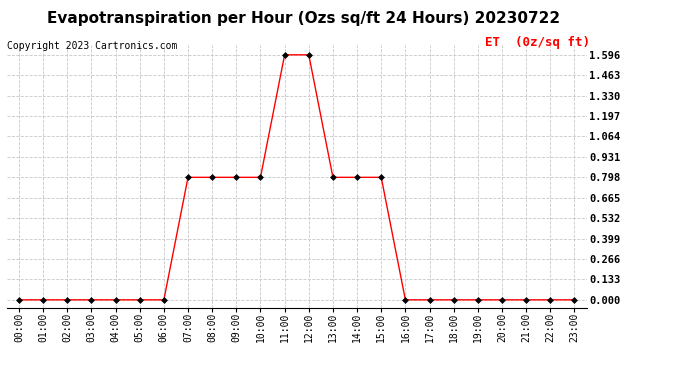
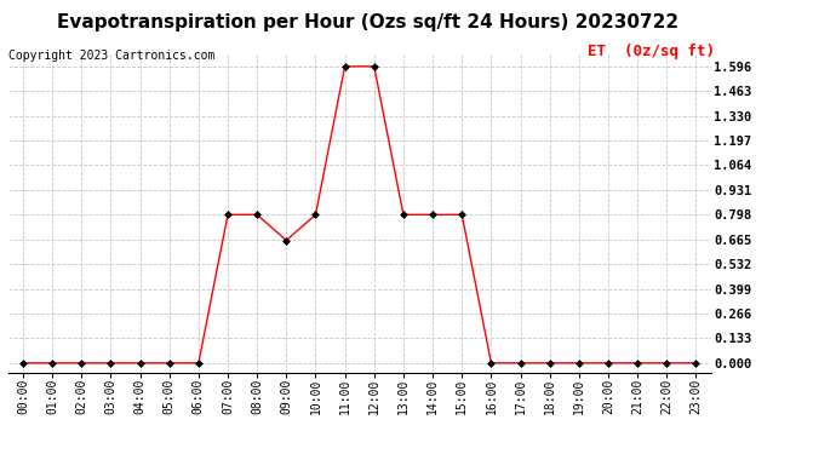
09:00: 0.80 -> 0.66
